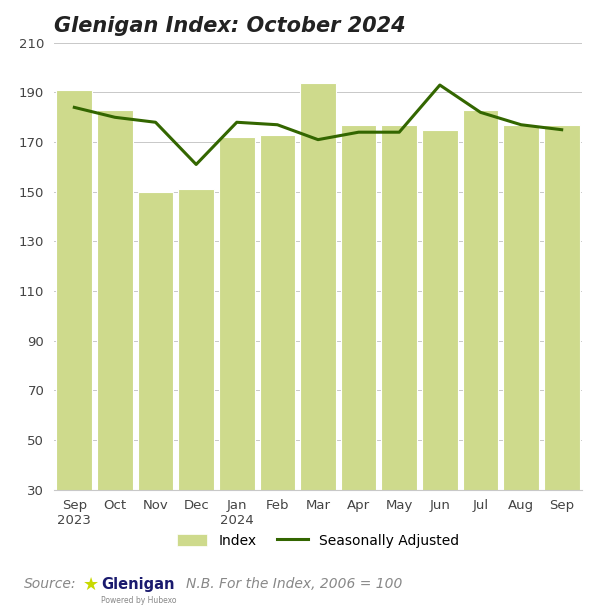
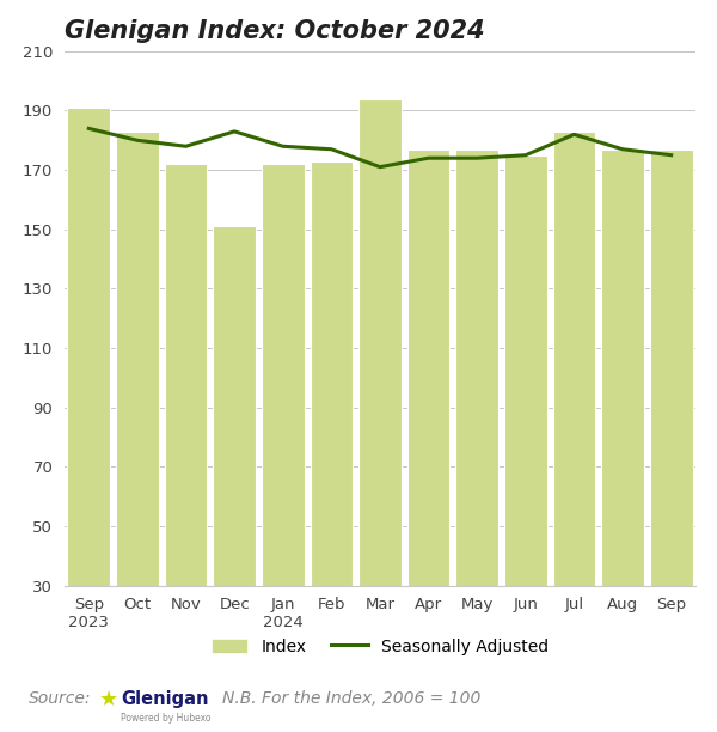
Index/Nov: 150 -> 172
Seasonally Adjusted/Dec: 161 -> 183
Seasonally Adjusted/Jun: 193 -> 175
